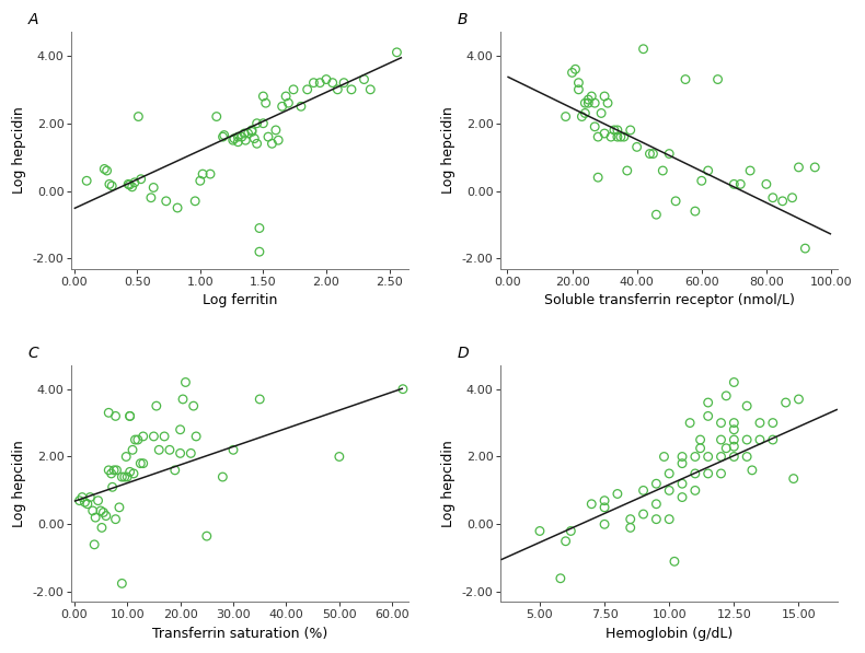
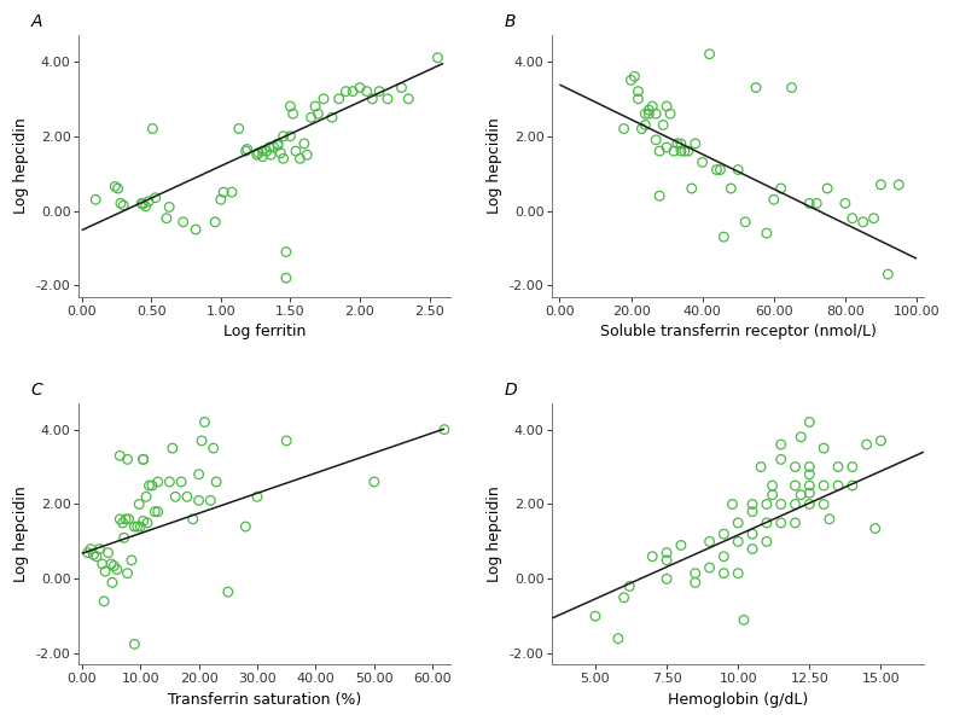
50.00: 2.00 -> 2.60
5.00: -0.20 -> -1.00
